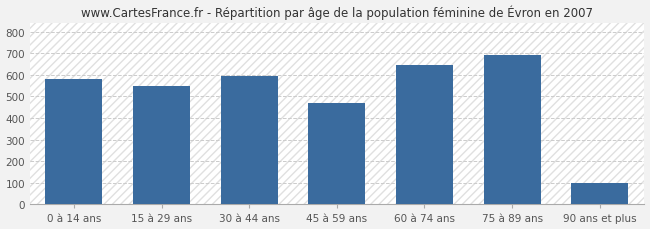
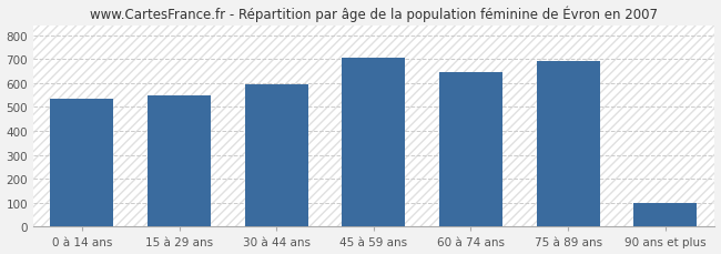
0 à 14 ans: 580 -> 535
45 à 59 ans: 470 -> 705
